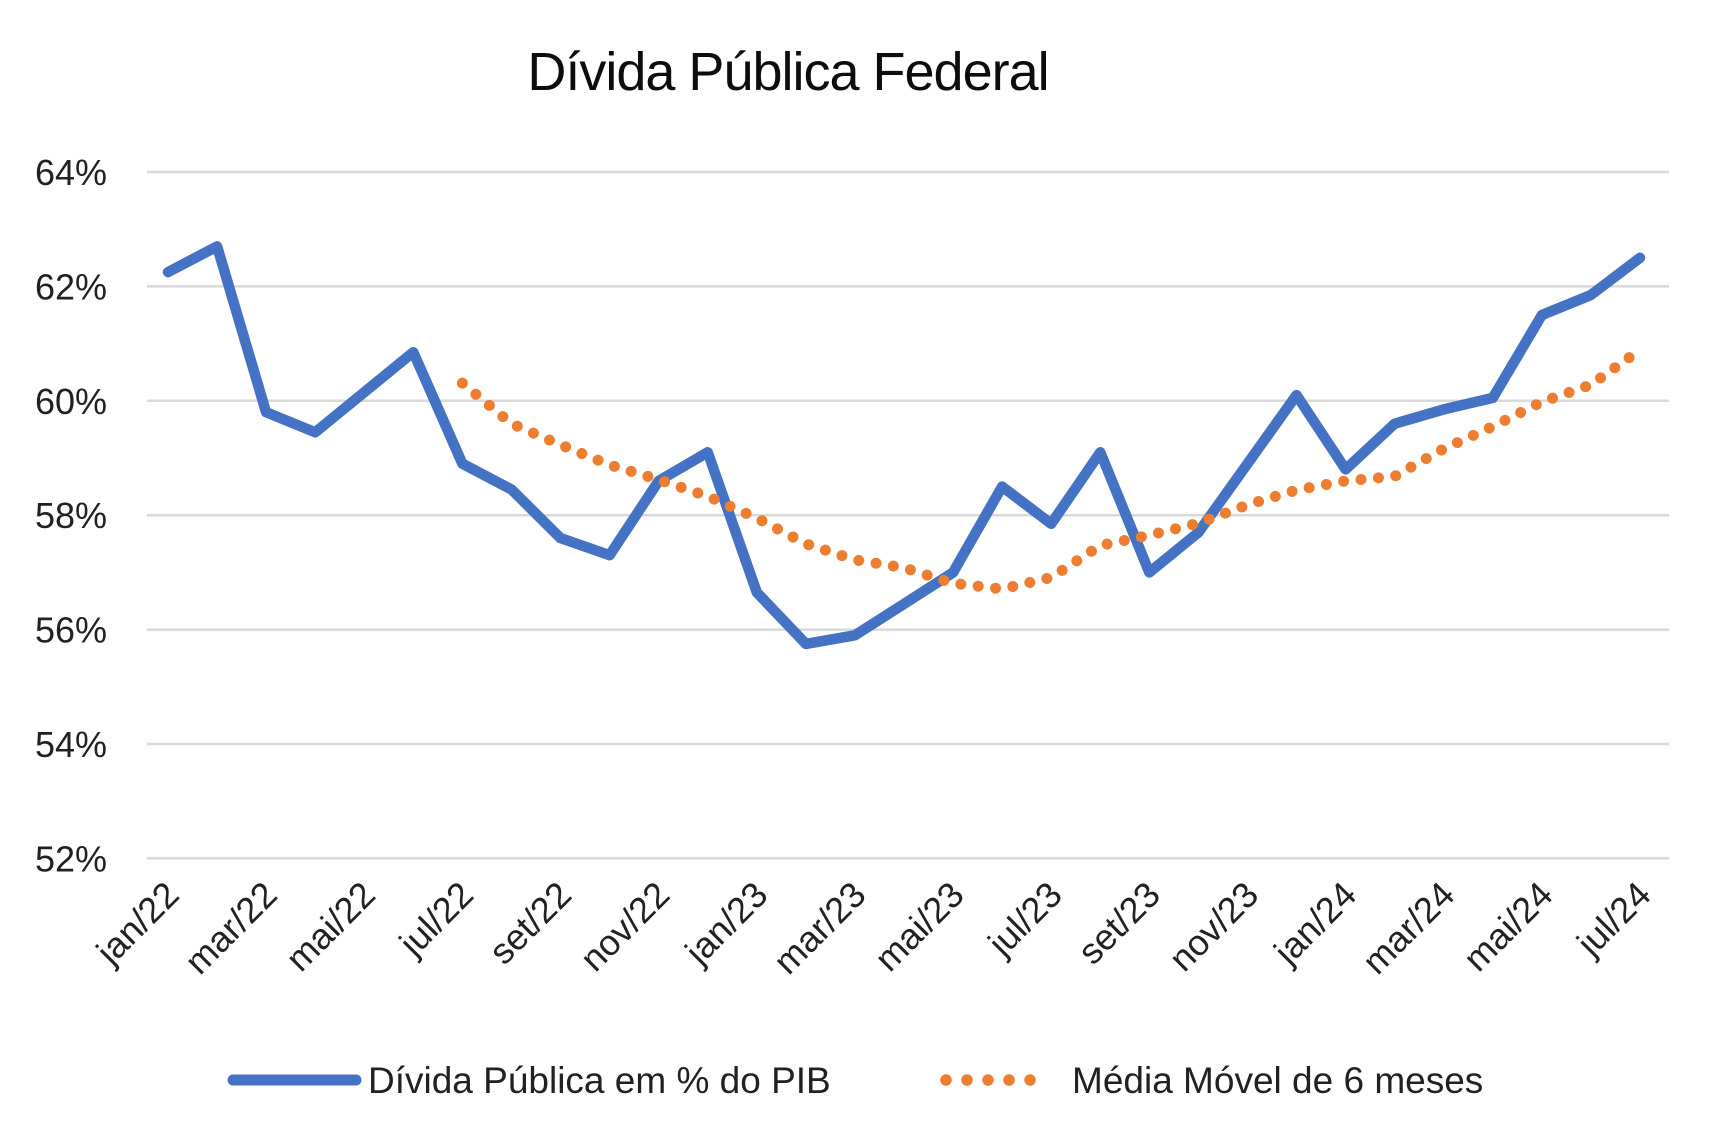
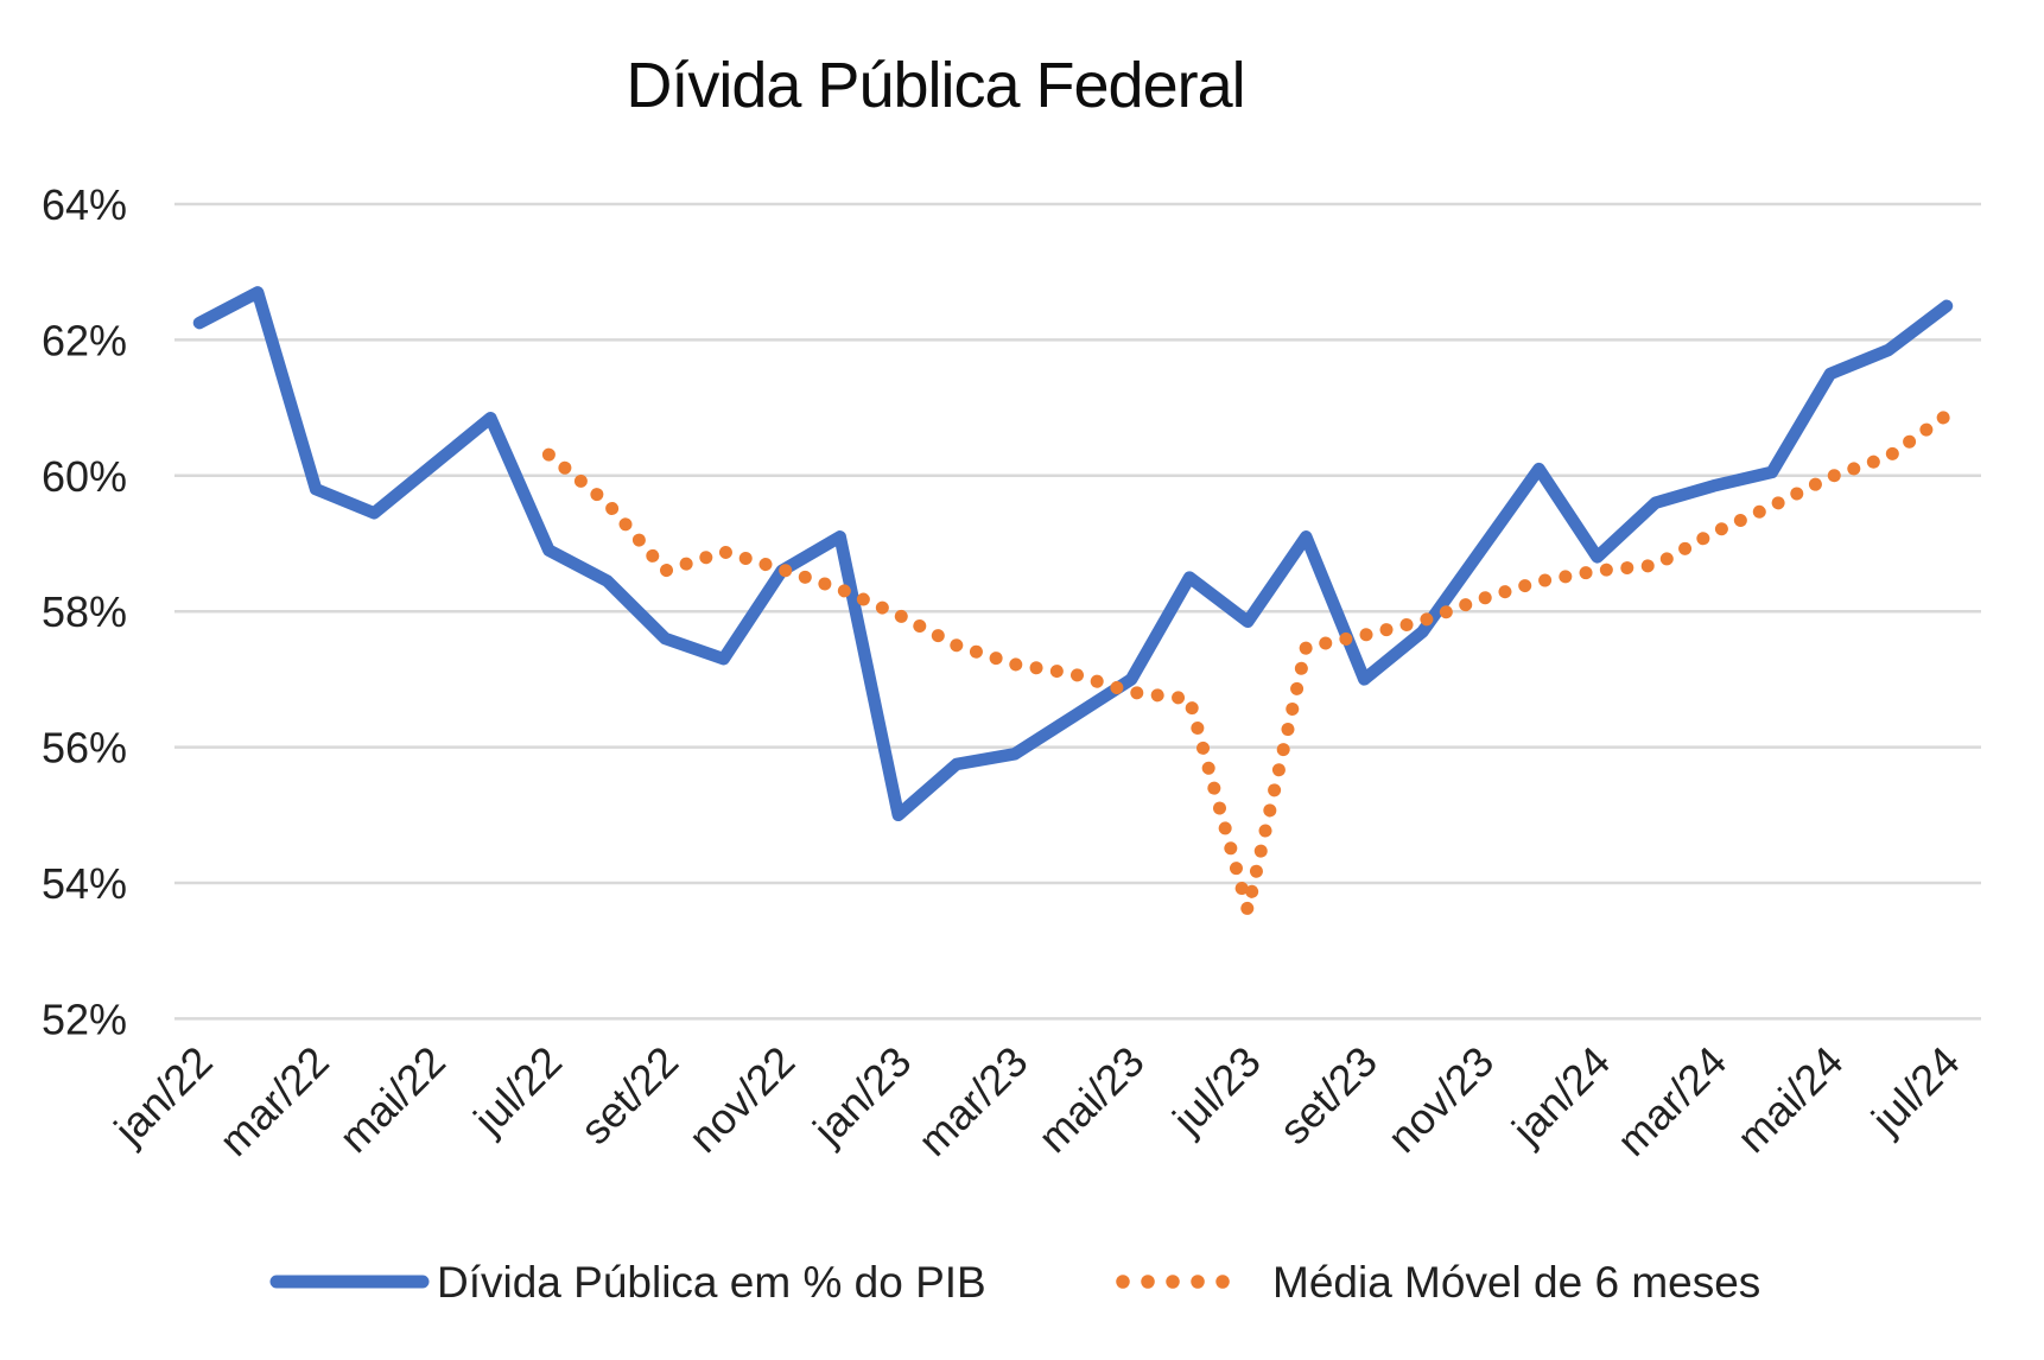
Média Móvel de 6 meses/set/22: 59.2% -> 58.6%
Dívida Pública em % do PIB/jan/23: 56.6% -> 55.0%
Média Móvel de 6 meses/jul/23: 56.9% -> 53.6%
